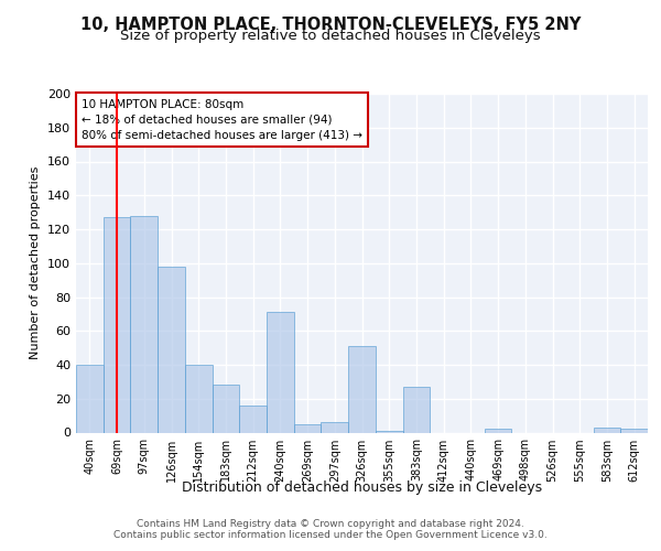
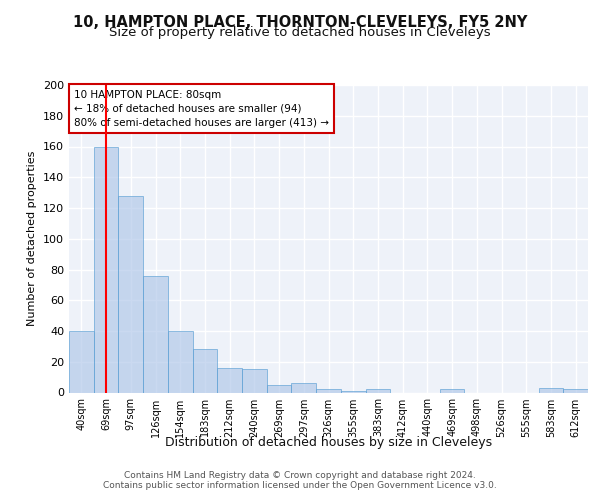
69sqm: 127 -> 160
126sqm: 98 -> 76
240sqm: 71 -> 15
326sqm: 51 -> 2
383sqm: 27 -> 2
